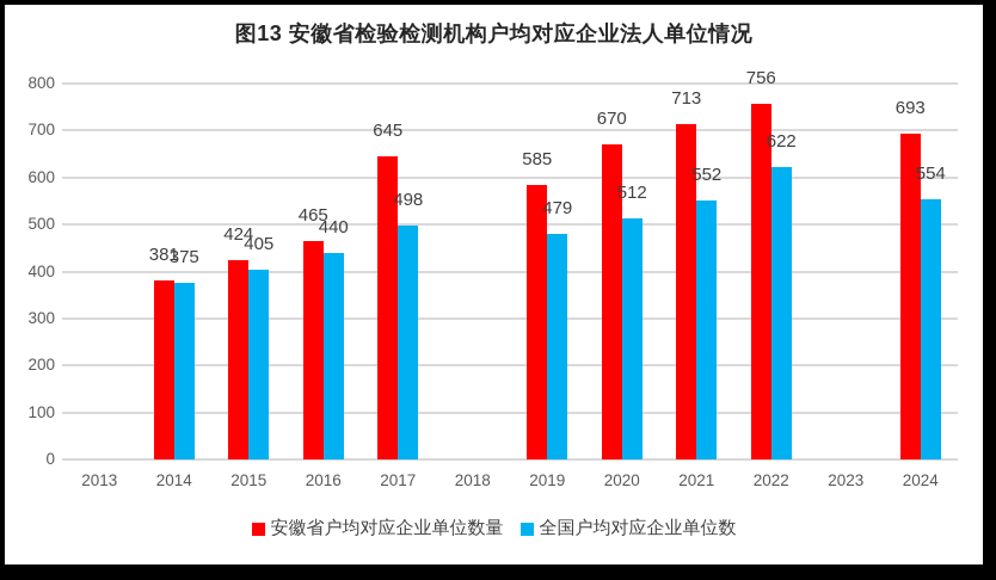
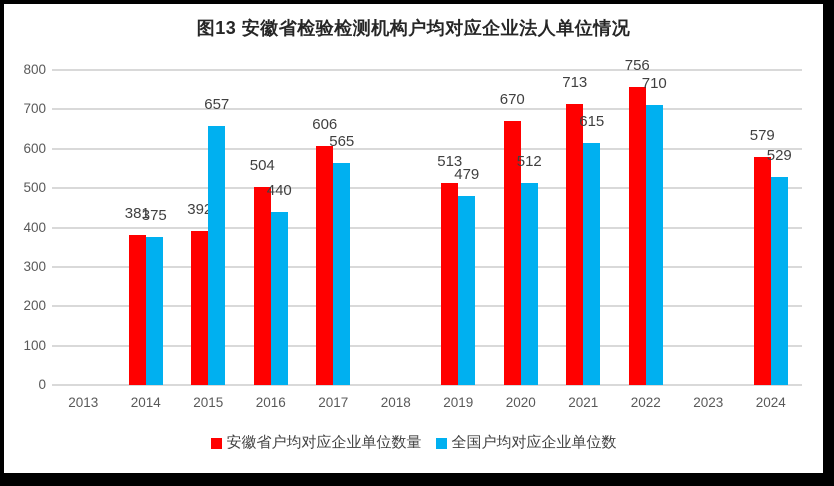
安徽省户均对应企业单位数量/2015: 424 -> 392
全国户均对应企业单位数/2015: 405 -> 657
安徽省户均对应企业单位数量/2016: 465 -> 504
安徽省户均对应企业单位数量/2017: 645 -> 606
全国户均对应企业单位数/2017: 498 -> 565
安徽省户均对应企业单位数量/2019: 585 -> 513
全国户均对应企业单位数/2021: 552 -> 615
全国户均对应企业单位数/2022: 622 -> 710
安徽省户均对应企业单位数量/2024: 693 -> 579
全国户均对应企业单位数/2024: 554 -> 529
